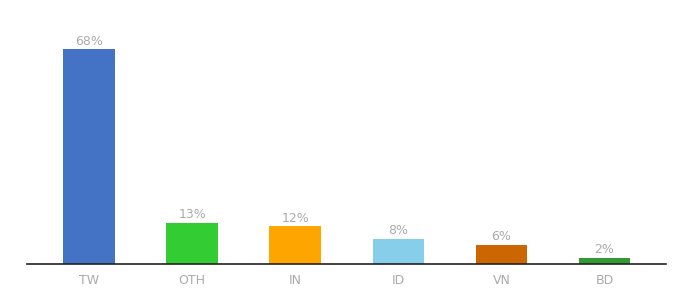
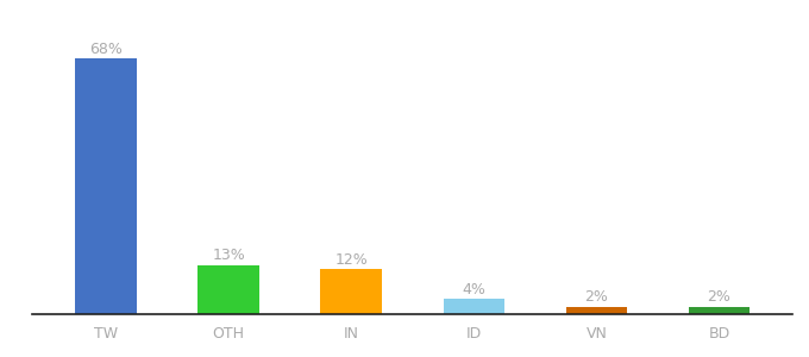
ID: 8% -> 4%
VN: 6% -> 2%
